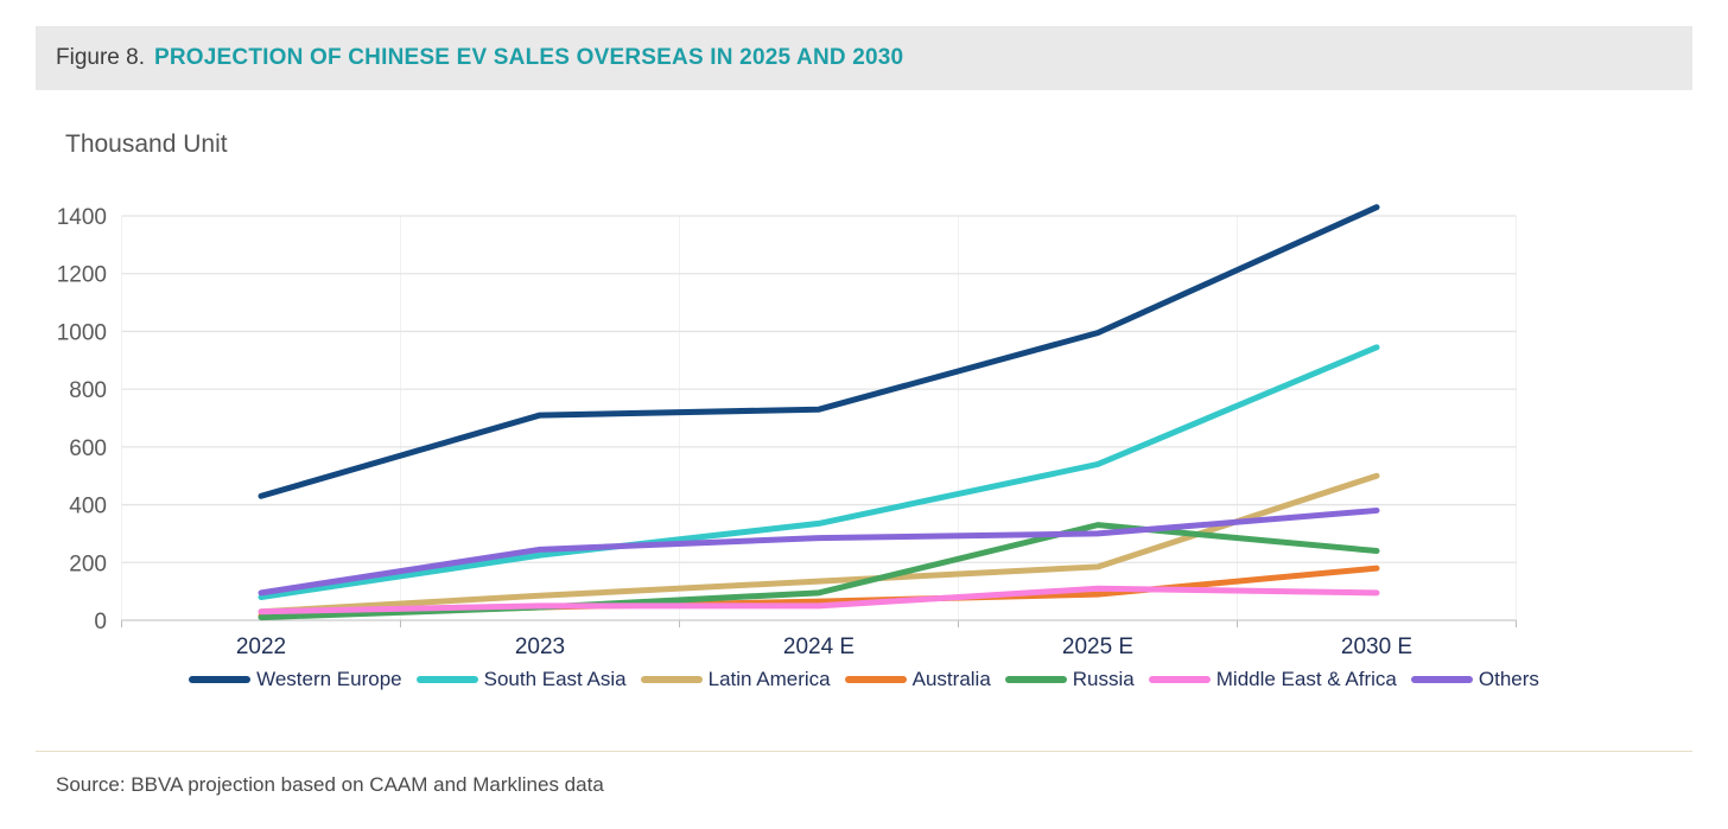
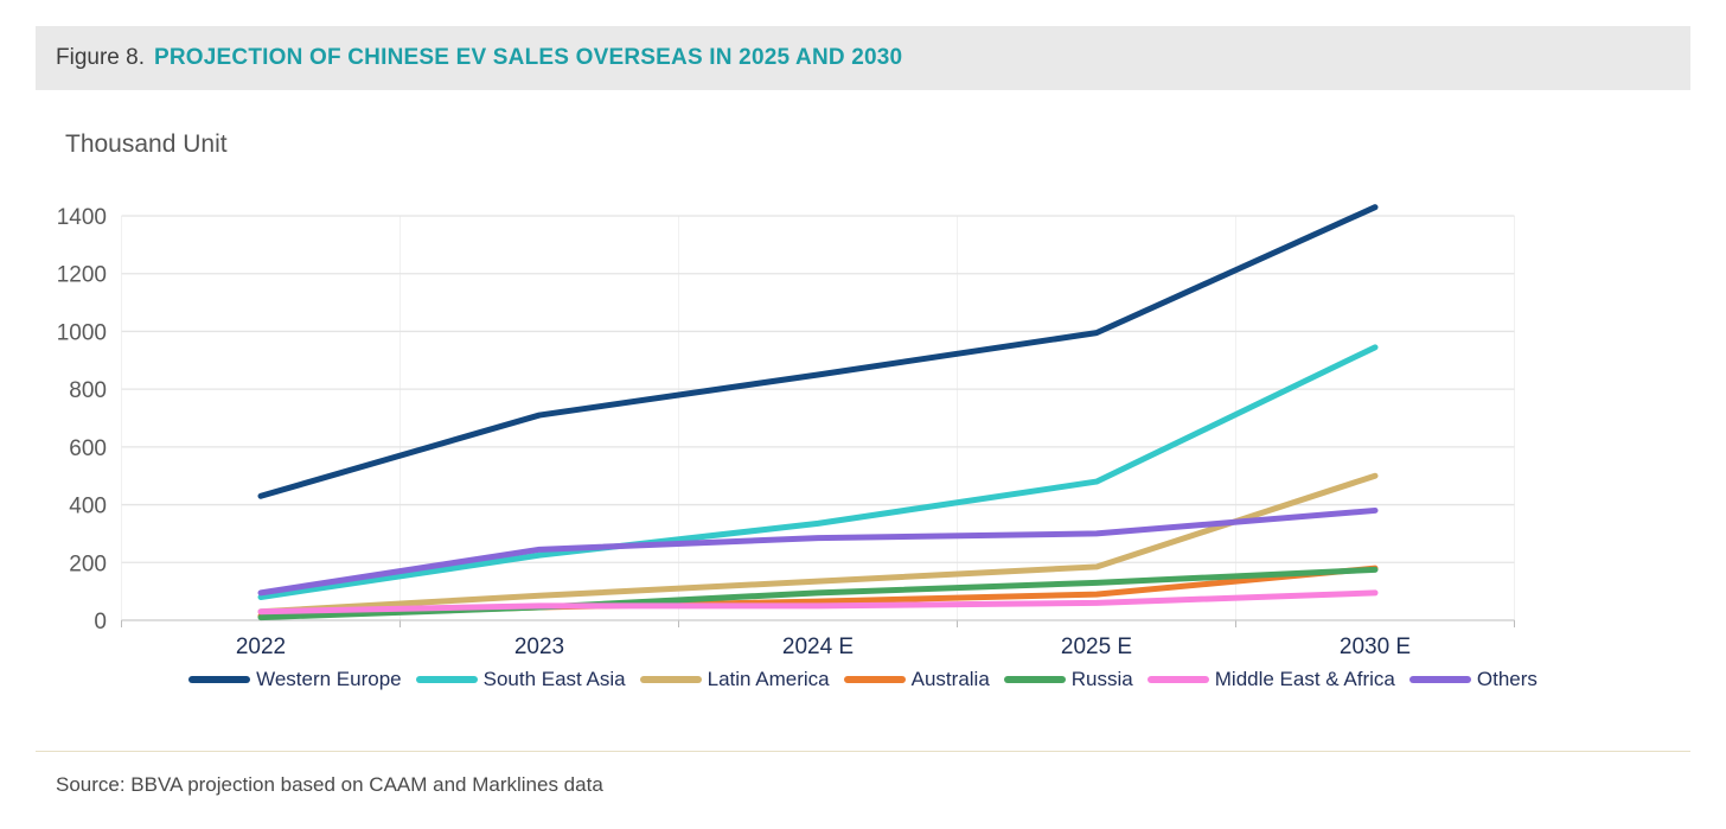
Western Europe/2024 E: 730 -> 850
South East Asia/2025 E: 540 -> 480
Russia/2025 E: 330 -> 130
Middle East & Africa/2025 E: 110 -> 60
Russia/2030 E: 240 -> 180
